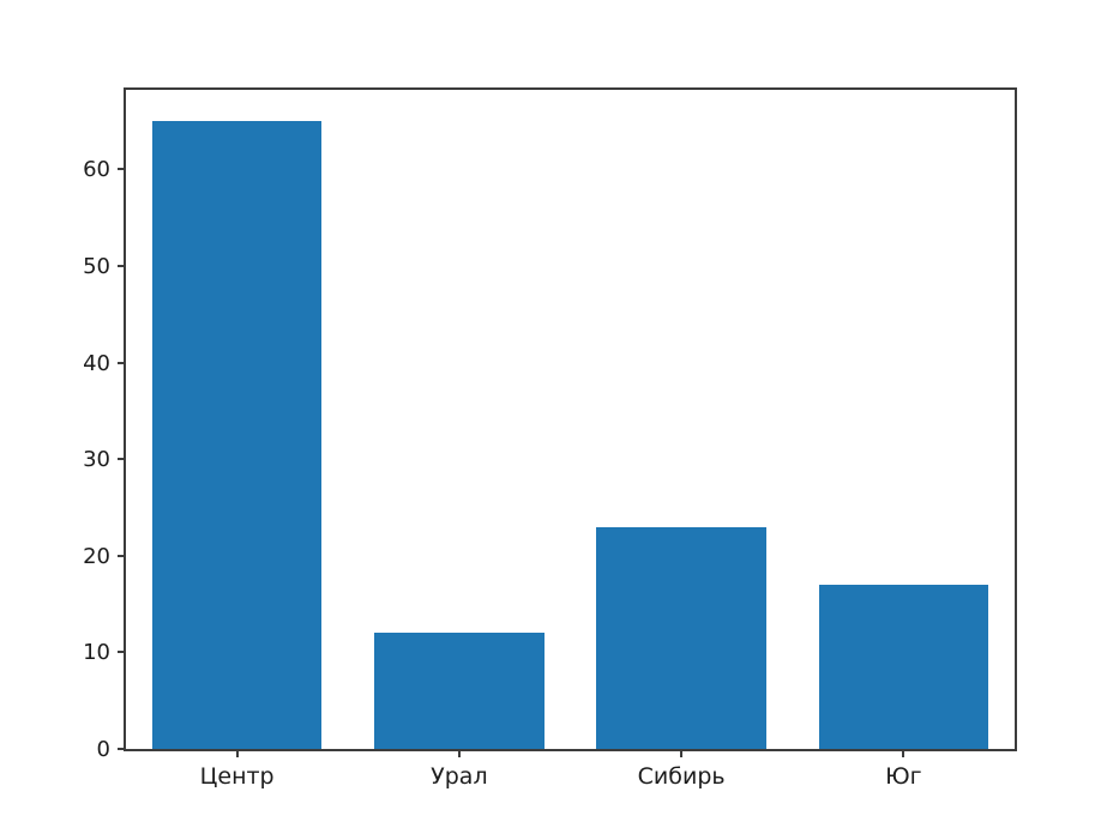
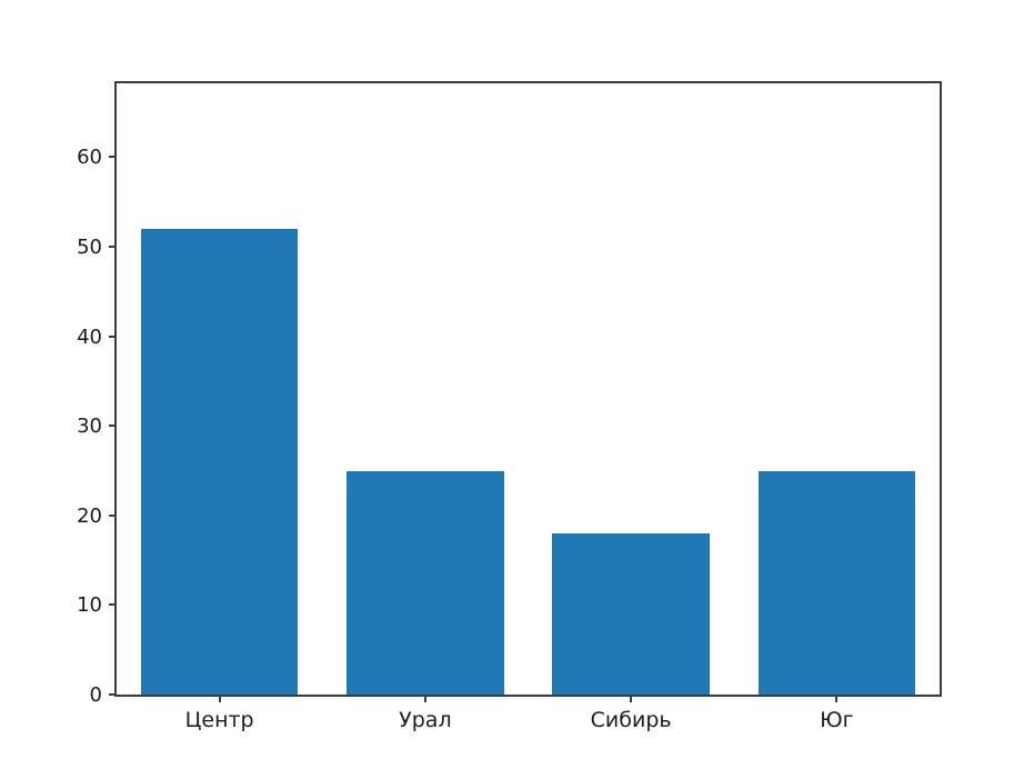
Центр: 65 -> 52
Урал: 12 -> 25
Сибирь: 23 -> 18
Юг: 17 -> 25
